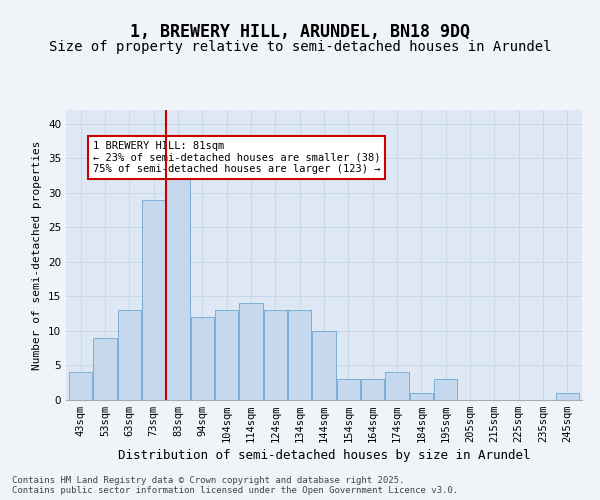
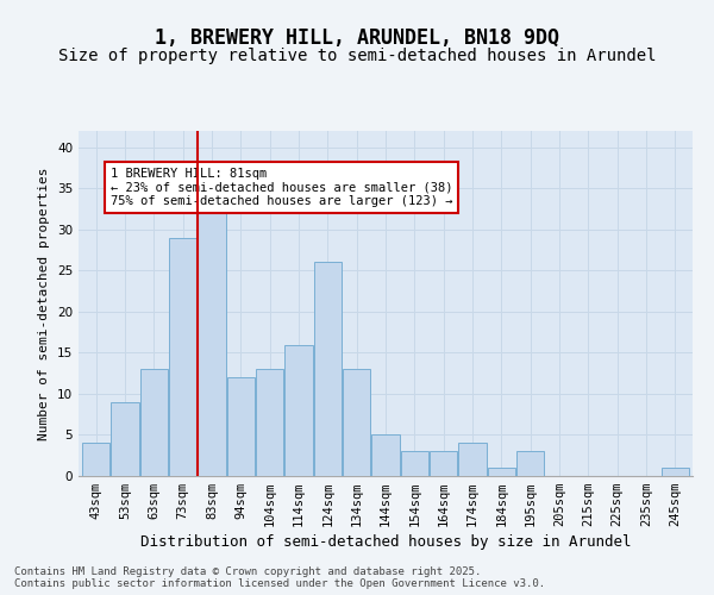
114sqm: 14 -> 16
124sqm: 13 -> 26
144sqm: 10 -> 5
